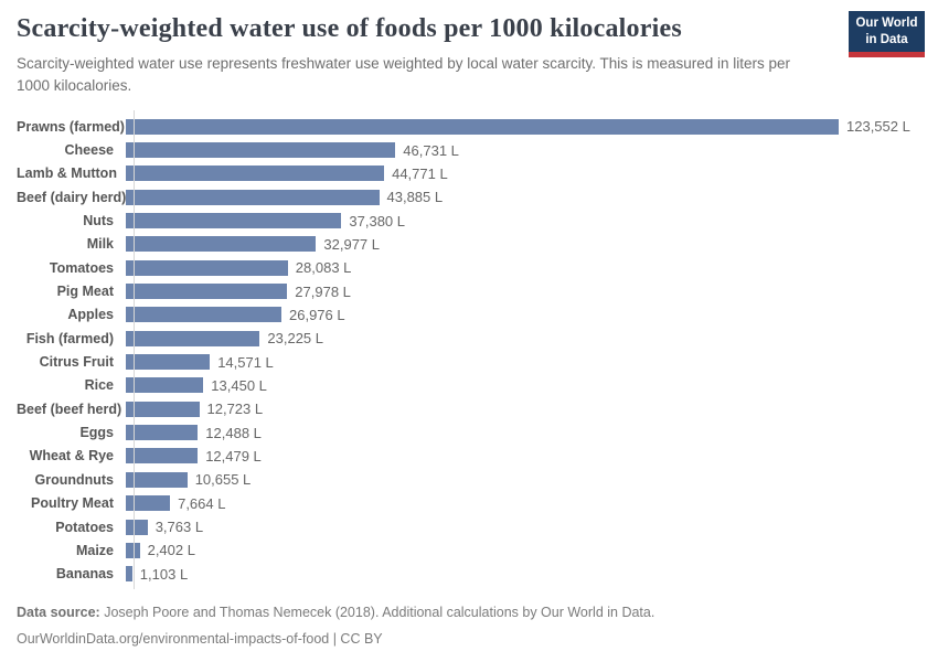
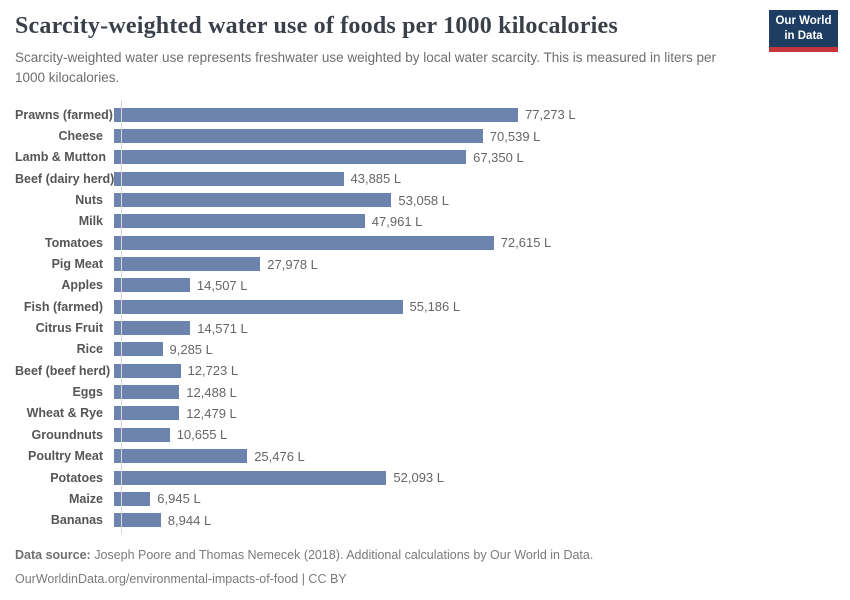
Prawns (farmed): 123,552 -> 77,273
Cheese: 46,731 -> 70,539
Lamb & Mutton: 44,771 -> 67,350
Nuts: 37,380 -> 53,058
Milk: 32,977 -> 47,961
Tomatoes: 28,083 -> 72,615
Apples: 26,976 -> 14,507
Fish (farmed): 23,225 -> 55,186
Rice: 13,450 -> 9,285
Poultry Meat: 7,664 -> 25,476
Potatoes: 3,763 -> 52,093
Maize: 2,402 -> 6,945
Bananas: 1,103 -> 8,944
